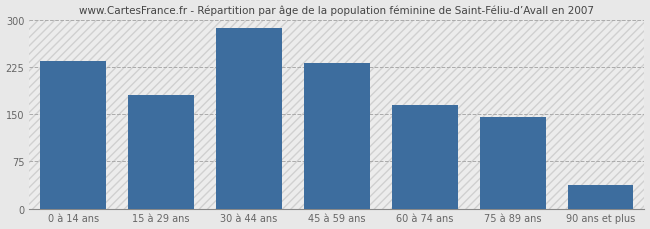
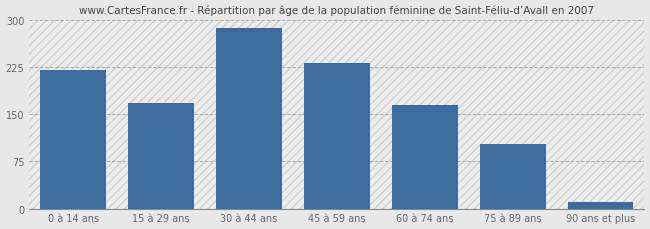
0 à 14 ans: 234 -> 220
15 à 29 ans: 180 -> 168
75 à 89 ans: 146 -> 102
90 ans et plus: 38 -> 10
